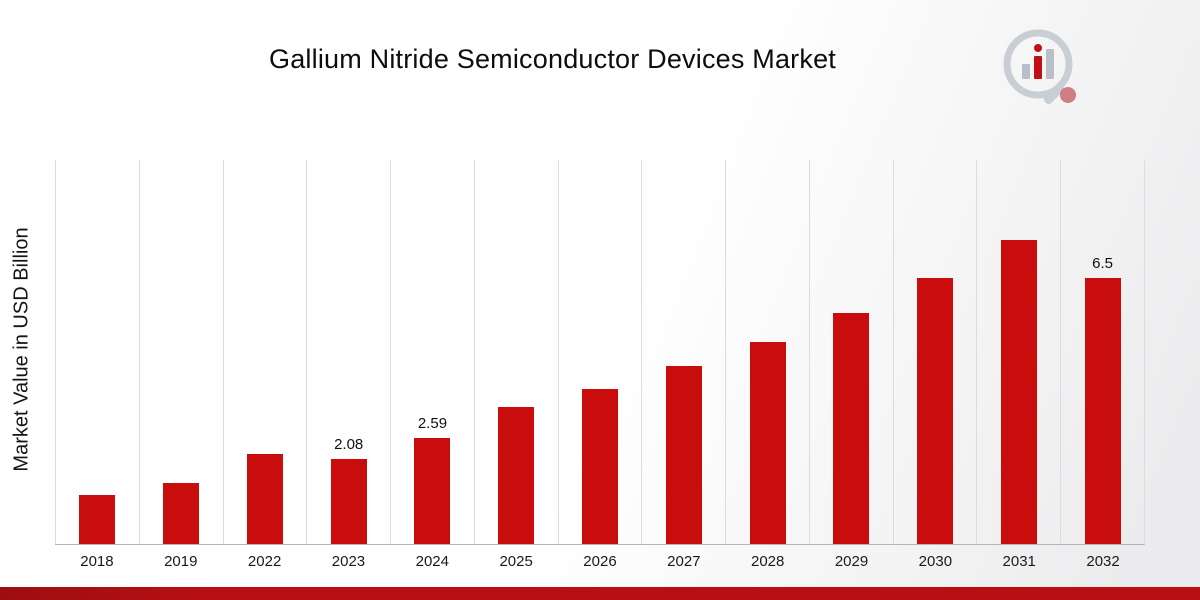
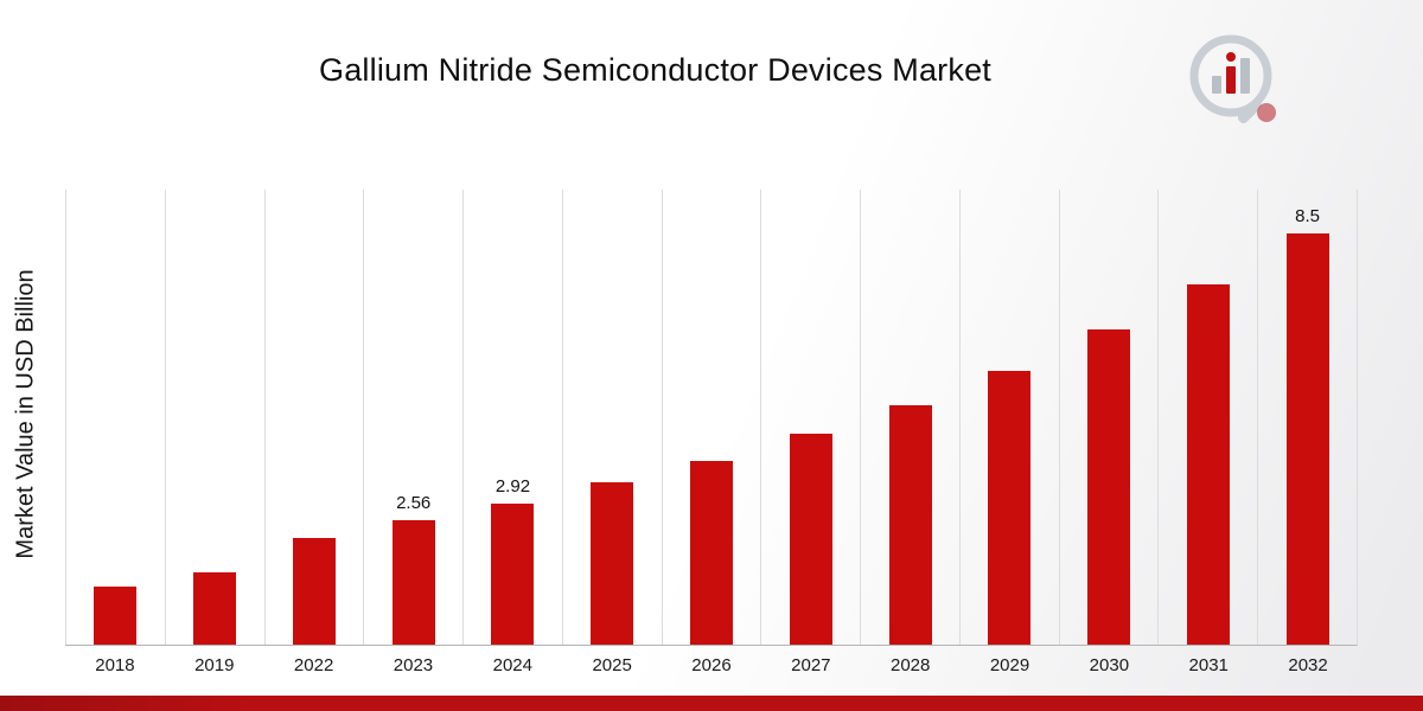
2023: 2.08 -> 2.56
2024: 2.59 -> 2.92
2032: 6.5 -> 8.5
